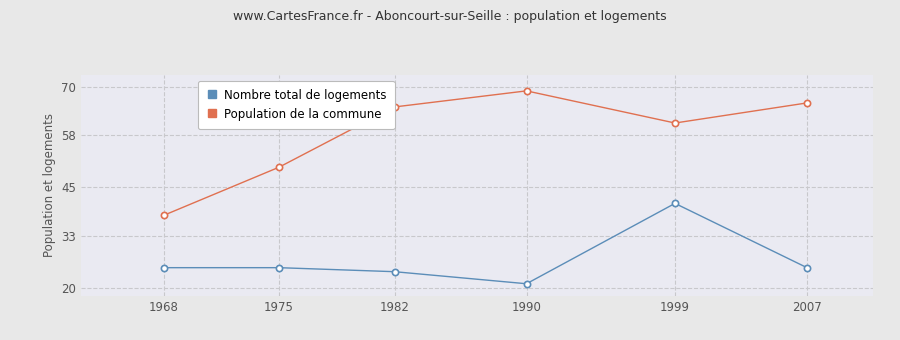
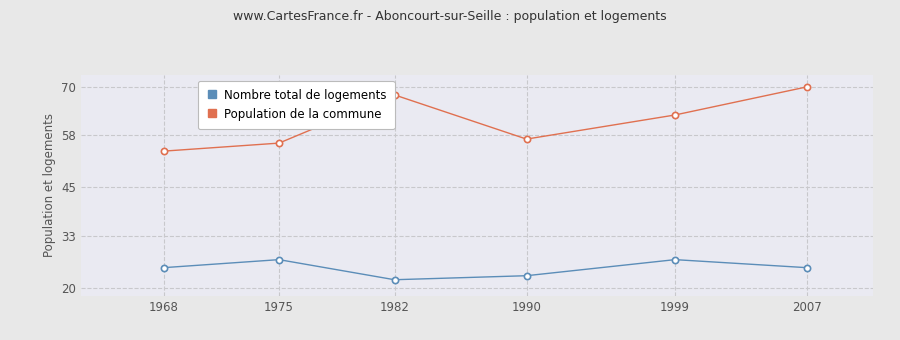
Population de la commune/1968: 38 -> 54
Nombre total de logements/1975: 25 -> 27
Population de la commune/1975: 50 -> 56
Nombre total de logements/1982: 24 -> 22
Population de la commune/1982: 65 -> 68
Nombre total de logements/1990: 21 -> 23
Population de la commune/1990: 69 -> 57
Nombre total de logements/1999: 41 -> 27
Population de la commune/1999: 61 -> 63
Population de la commune/2007: 66 -> 70
